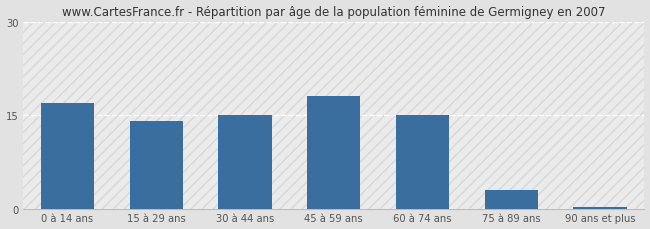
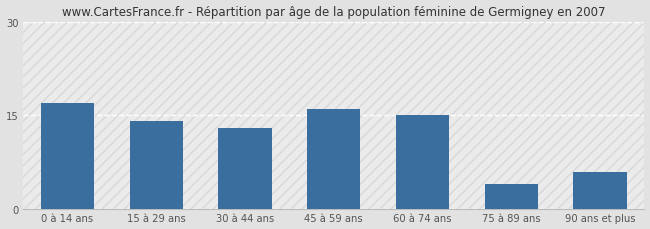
30 à 44 ans: 15.0 -> 13.0
45 à 59 ans: 18.0 -> 16.0
75 à 89 ans: 3.0 -> 4.0
90 ans et plus: 0.2 -> 5.8
